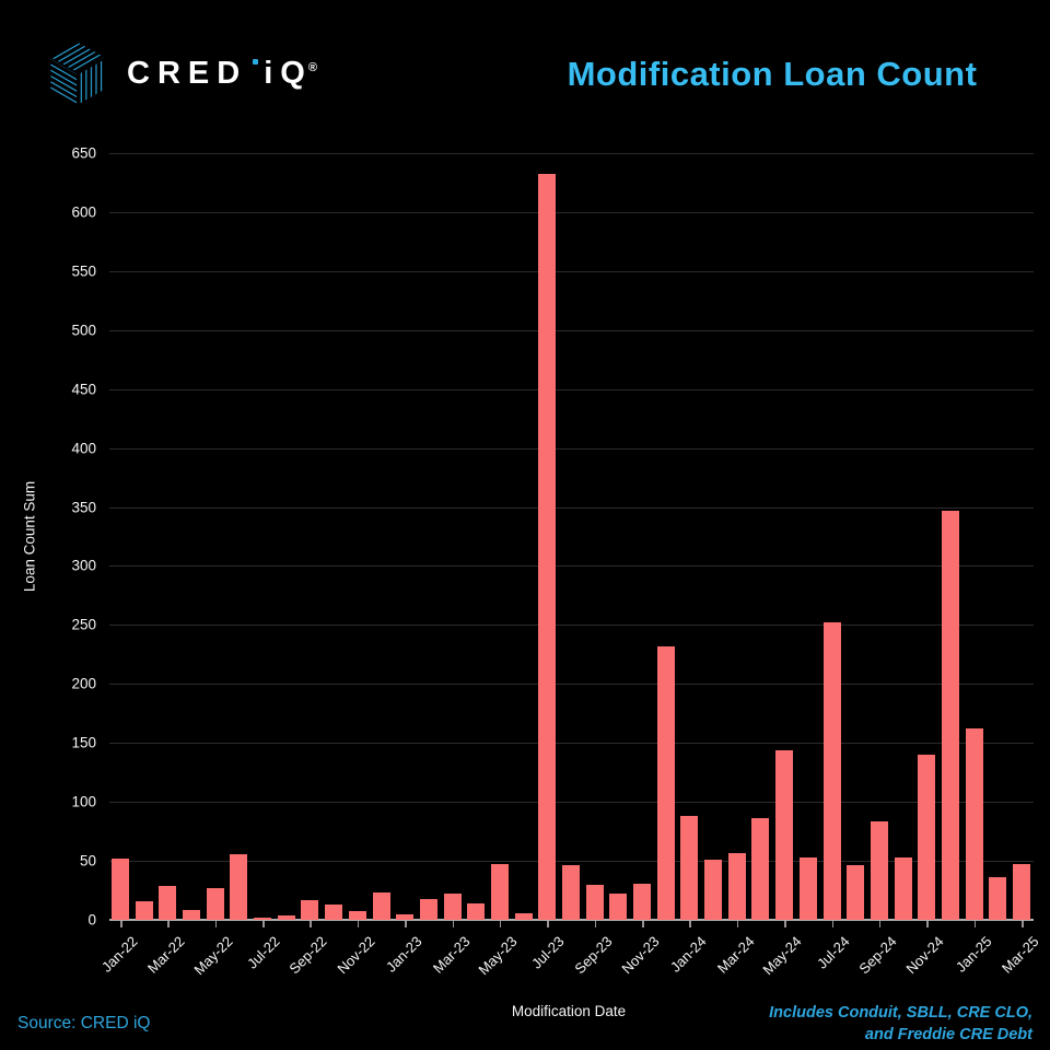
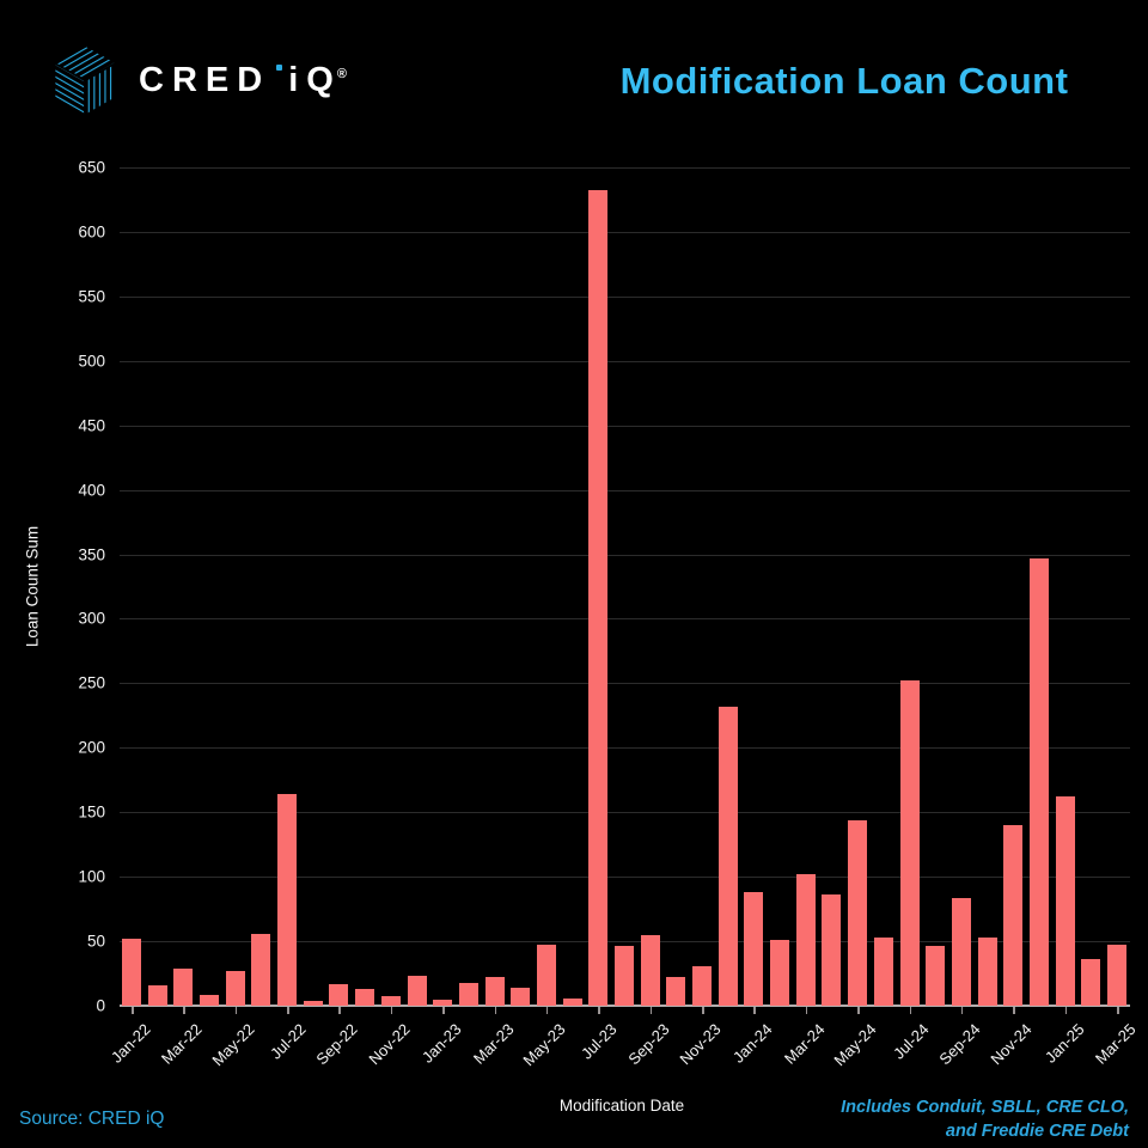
Jul-22: 2 -> 164
Sep-23: 30 -> 55
Mar-24: 57 -> 102
